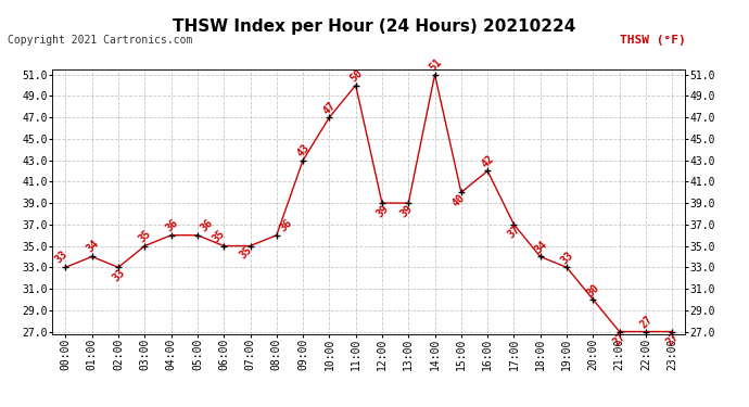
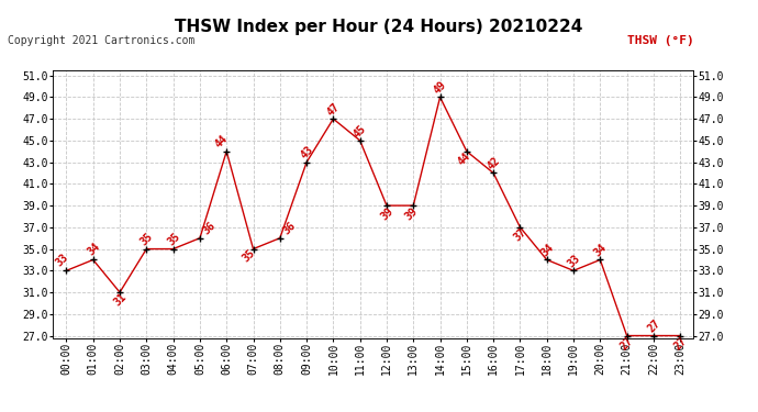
02:00: 33 -> 31
04:00: 36 -> 35
06:00: 35 -> 44
11:00: 50 -> 45
14:00: 51 -> 49
15:00: 40 -> 44
20:00: 30 -> 34
